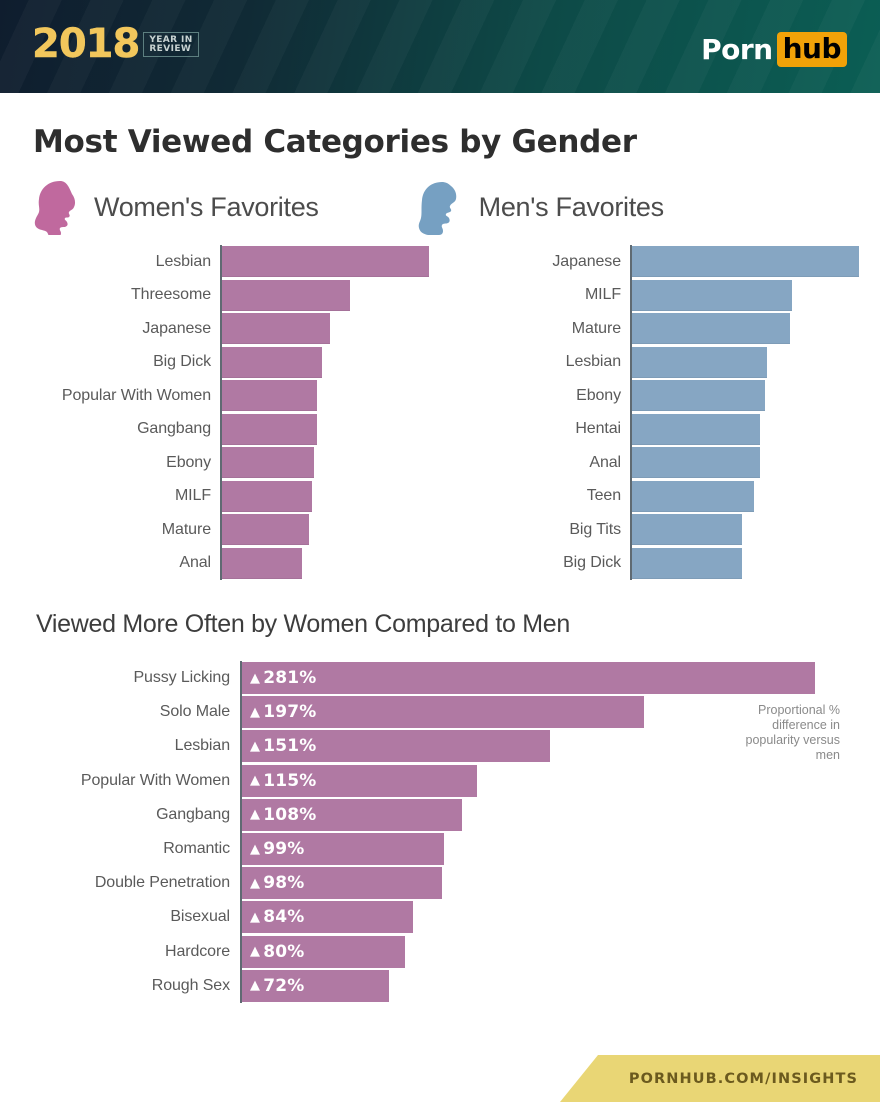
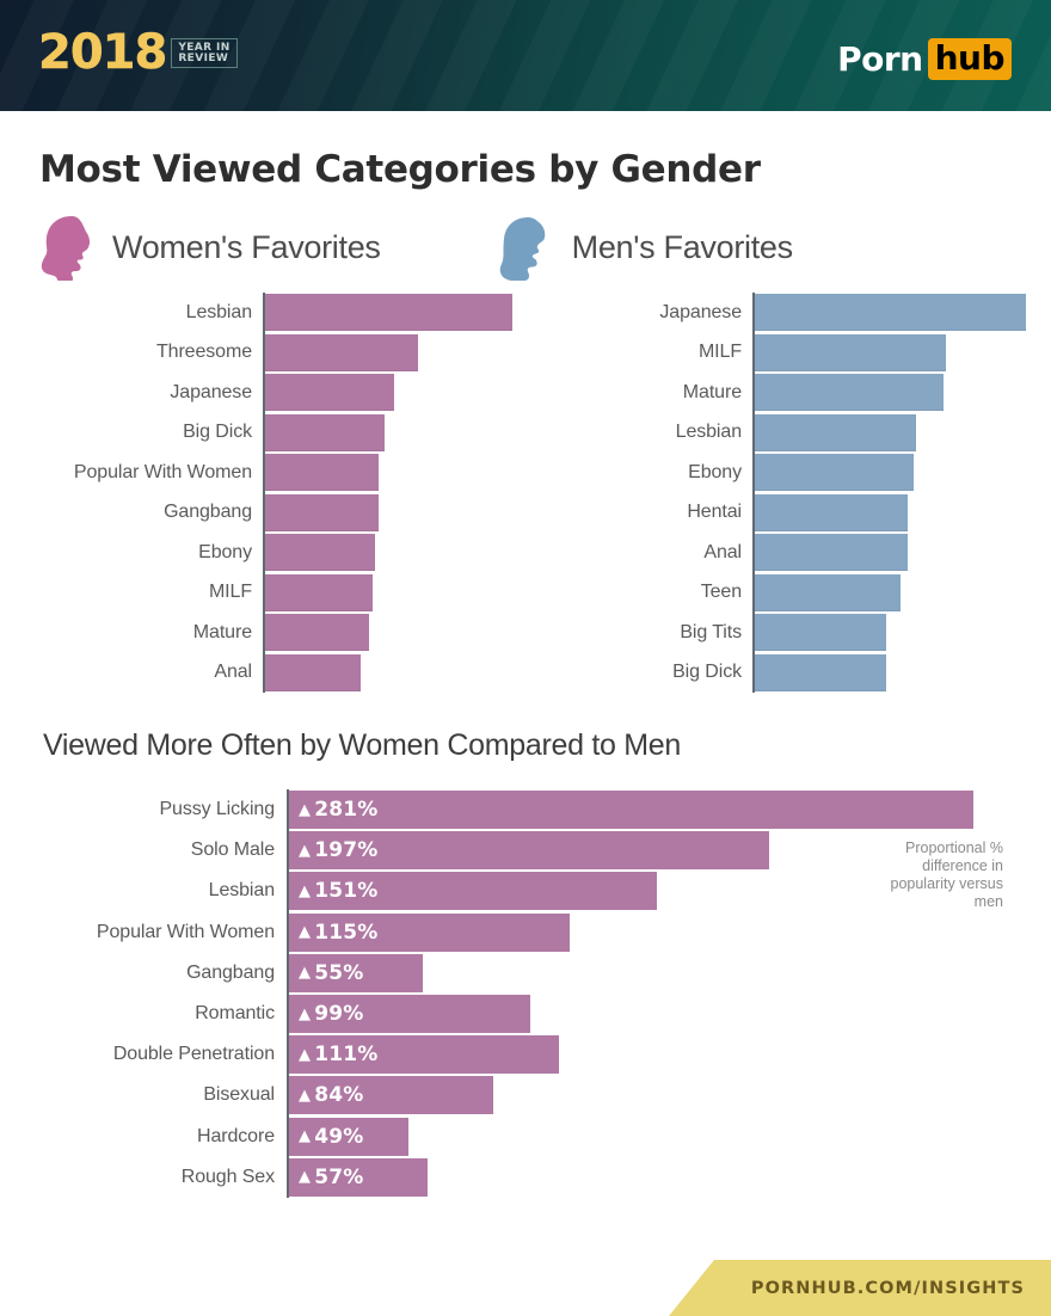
Viewed More Often by Women Compared to Men/Gangbang: 108% -> 55%
Viewed More Often by Women Compared to Men/Double Penetration: 98% -> 111%
Viewed More Often by Women Compared to Men/Hardcore: 80% -> 49%
Viewed More Often by Women Compared to Men/Rough Sex: 72% -> 57%
